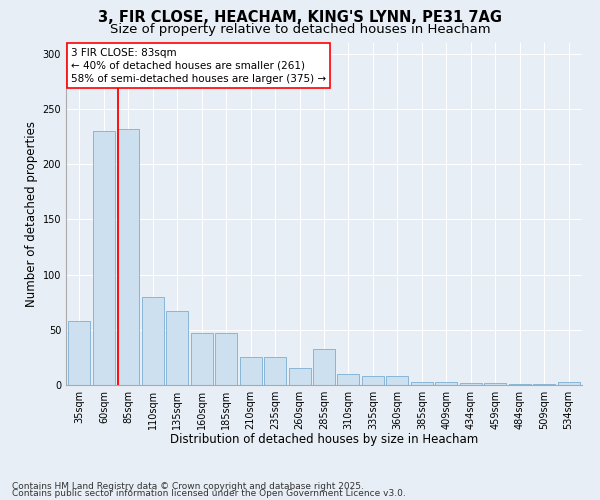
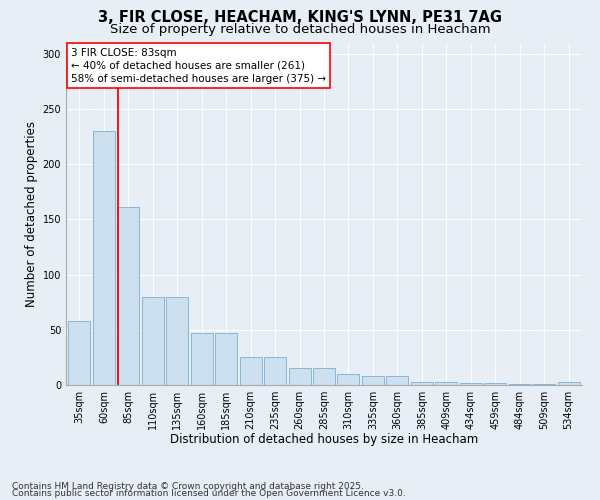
85sqm: 232 -> 161
135sqm: 67 -> 80
285sqm: 33 -> 15
